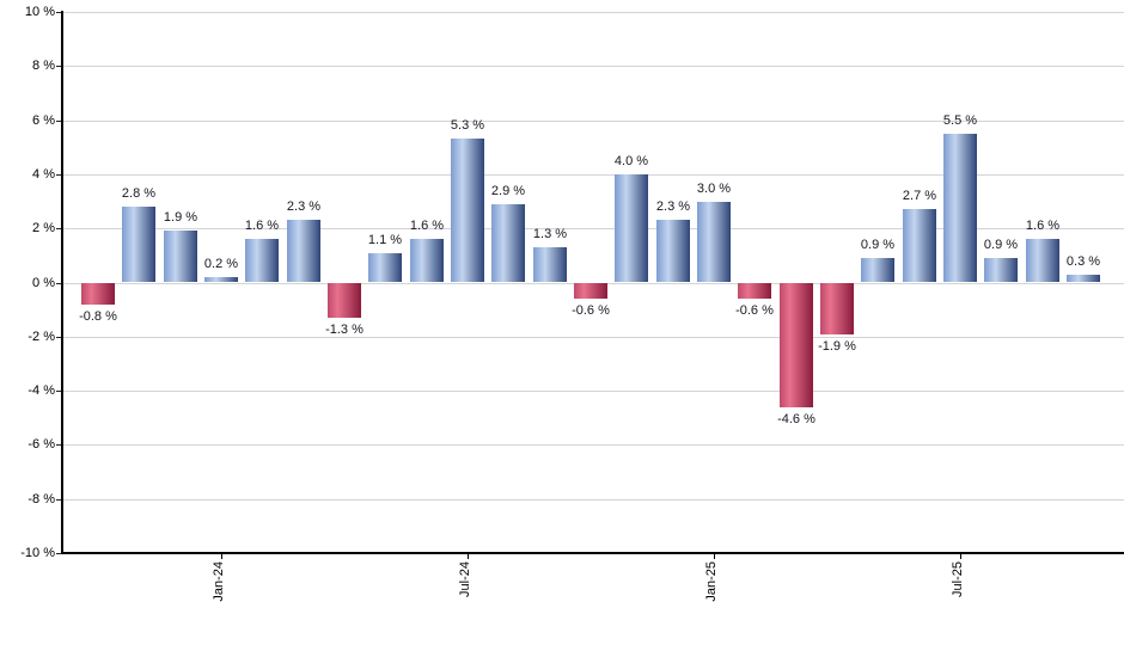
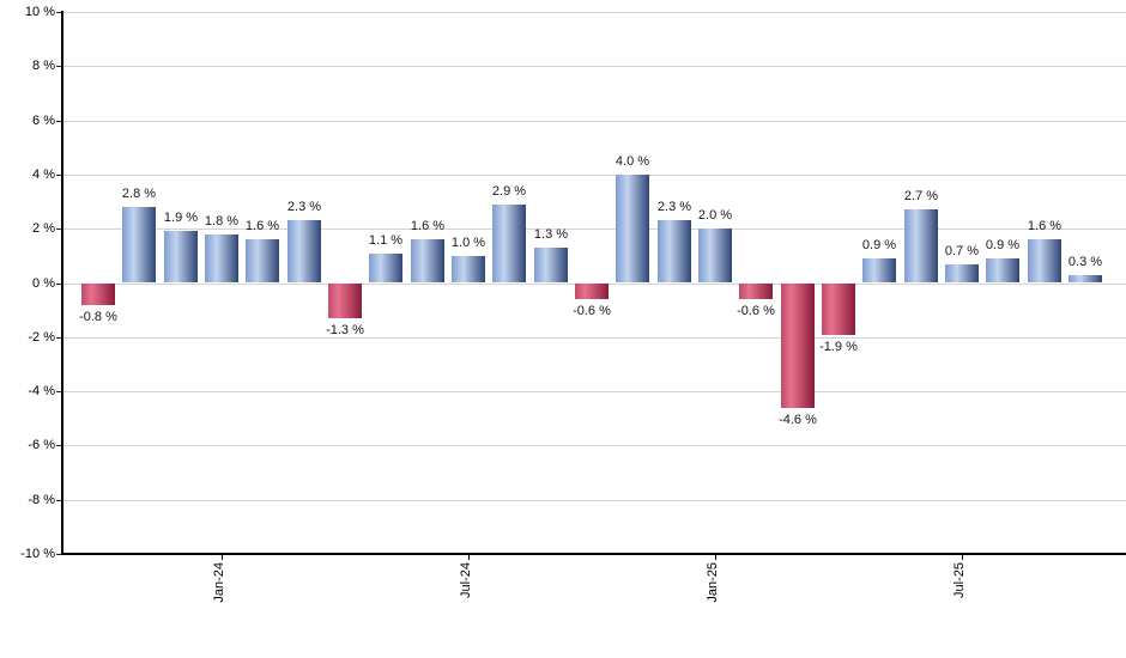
Jan-24: 0.2 -> 1.8
Jul-24: 5.3 -> 1.0
Jan-25: 3.0 -> 2.0
Jul-25: 5.5 -> 0.7
